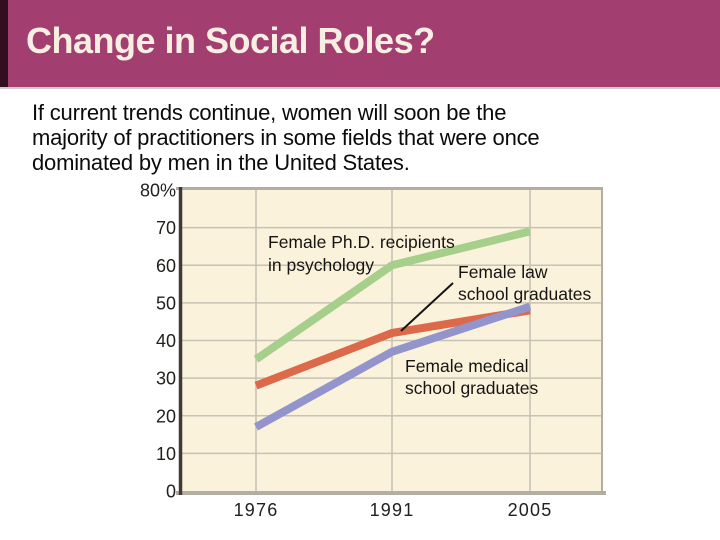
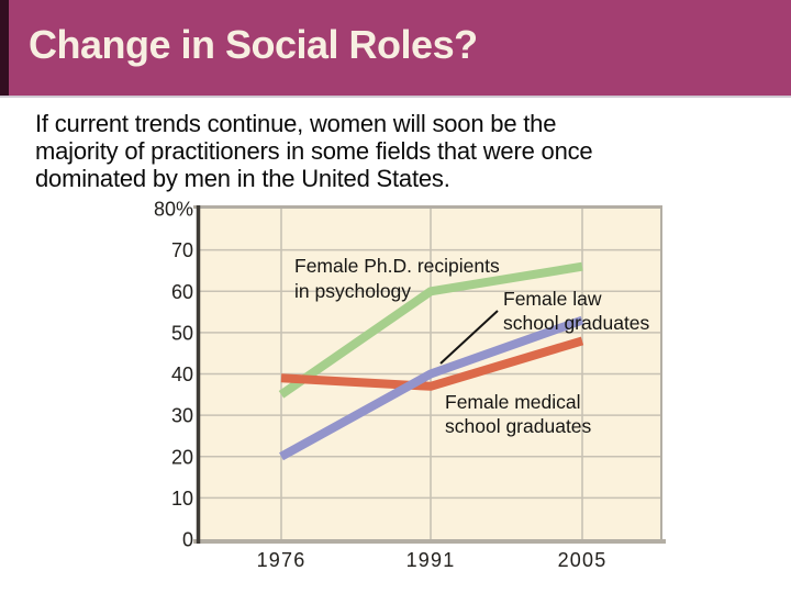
Female law school graduates/1976: 28% -> 39%
Female medical school graduates/1976: 17% -> 20%
Female law school graduates/1991: 42% -> 37%
Female medical school graduates/1991: 37% -> 40%
Female Ph.D. recipients in psychology/2005: 69% -> 66%
Female medical school graduates/2005: 49% -> 53%
